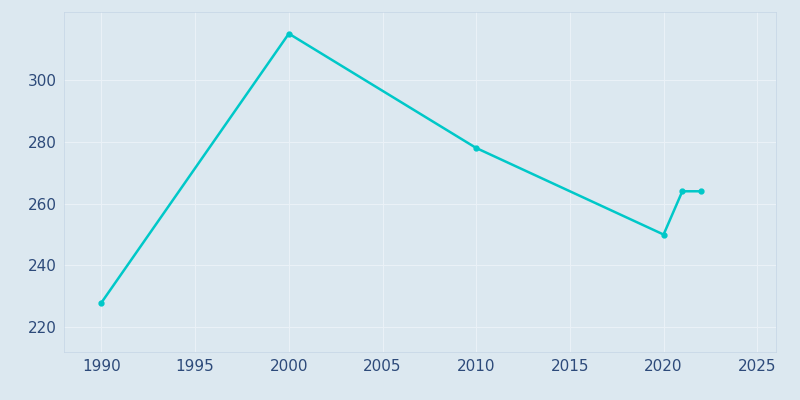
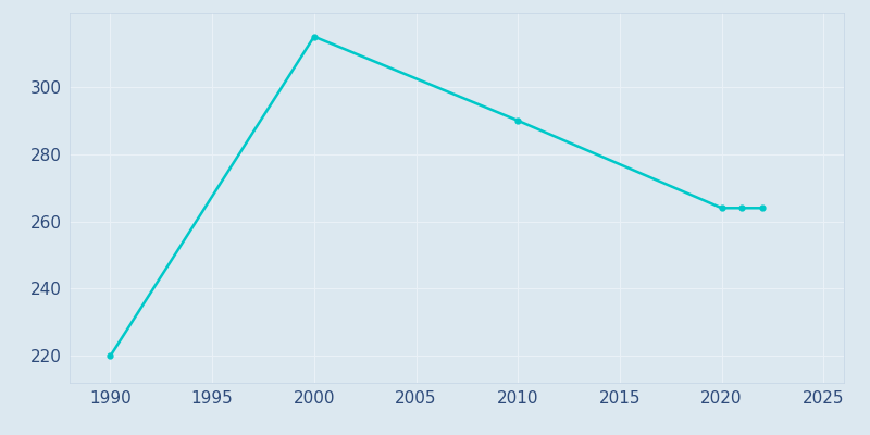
1990: 228 -> 220
2010: 278 -> 290
2020: 250 -> 264
